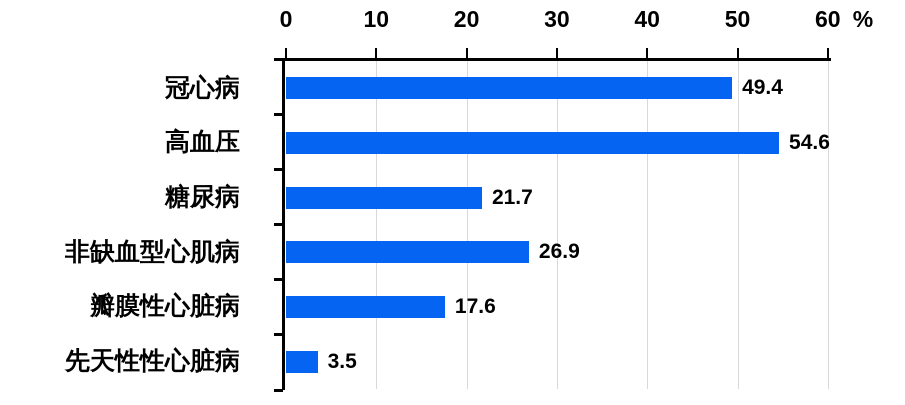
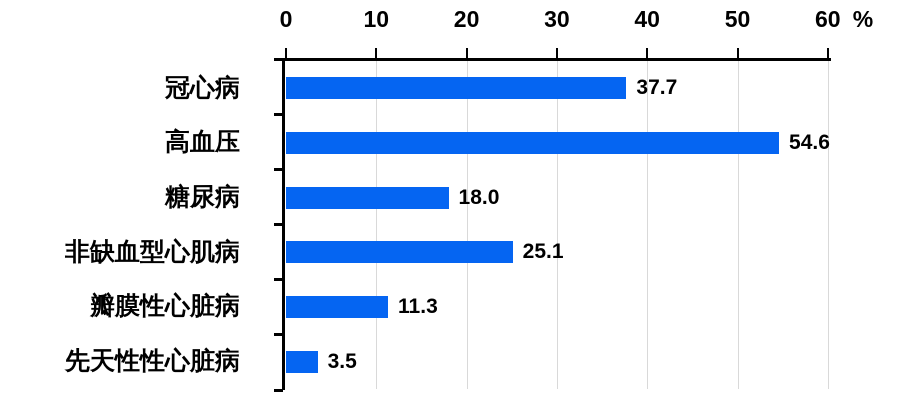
冠心病: 49.4 -> 37.7
糖尿病: 21.7 -> 18.0
非缺血型心肌病: 26.9 -> 25.1
瓣膜性心脏病: 17.6 -> 11.3
